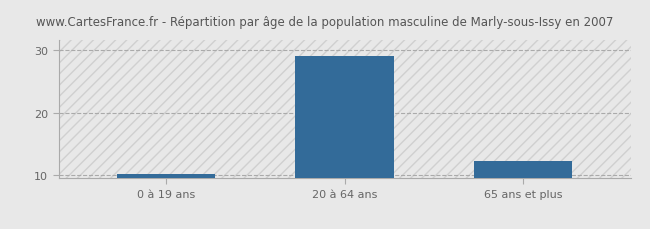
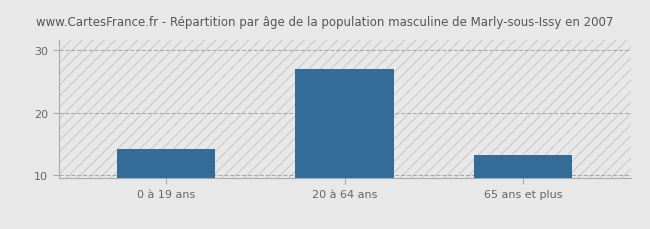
0 à 19 ans: 10.2 -> 14.2
20 à 64 ans: 29.0 -> 27.0
65 ans et plus: 12.3 -> 13.2
